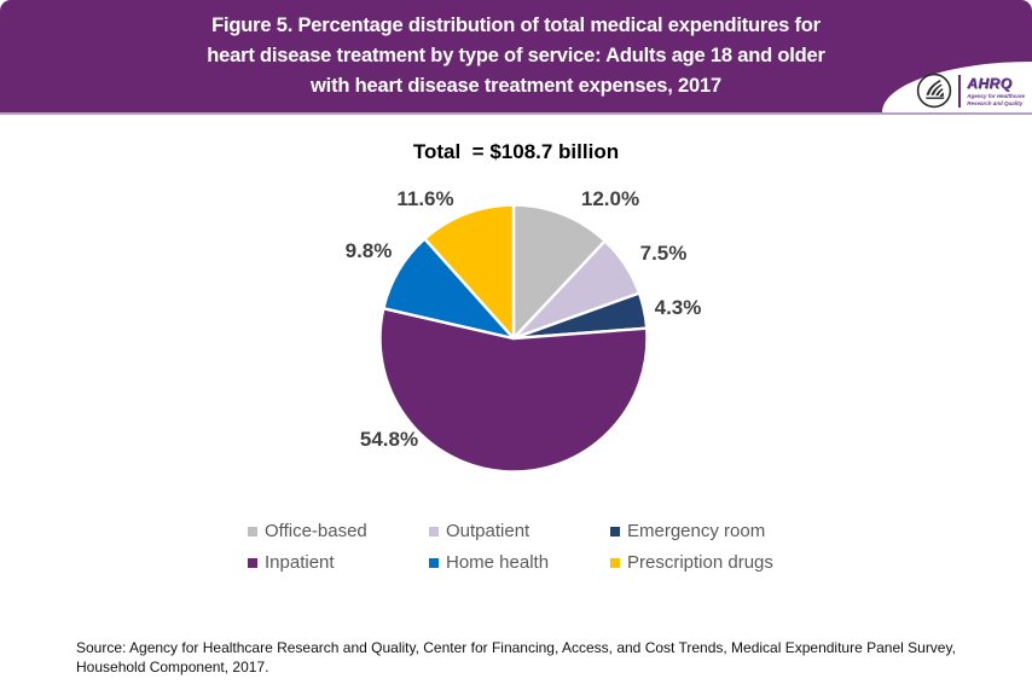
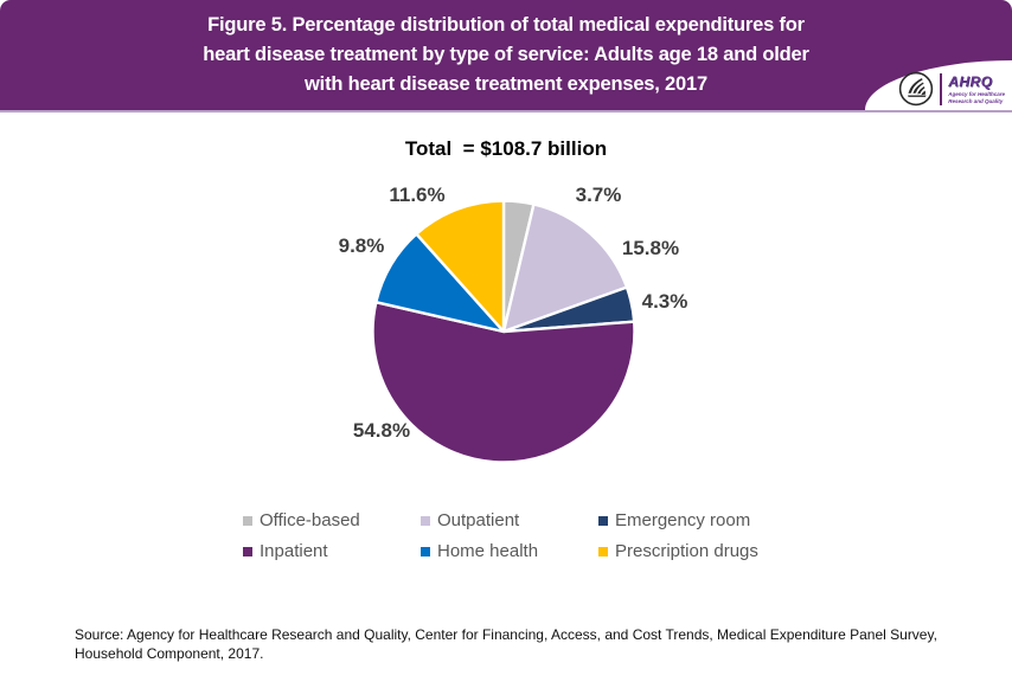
Office-based: 12.0% -> 3.7%
Outpatient: 7.5% -> 15.8%
